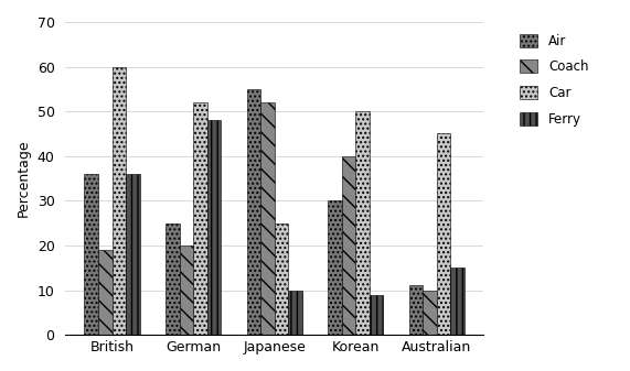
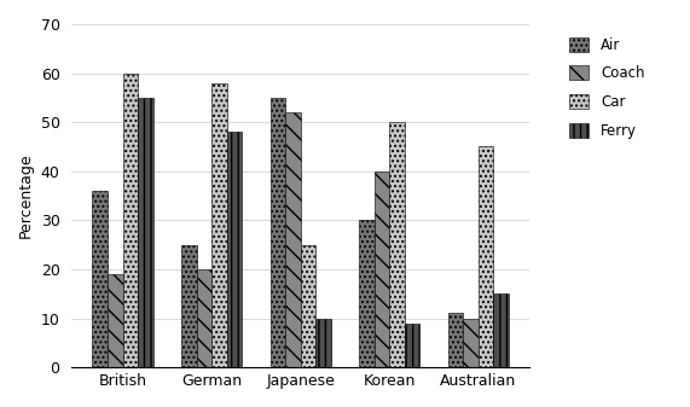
Ferry/British: 36 -> 55
Car/German: 52 -> 58
